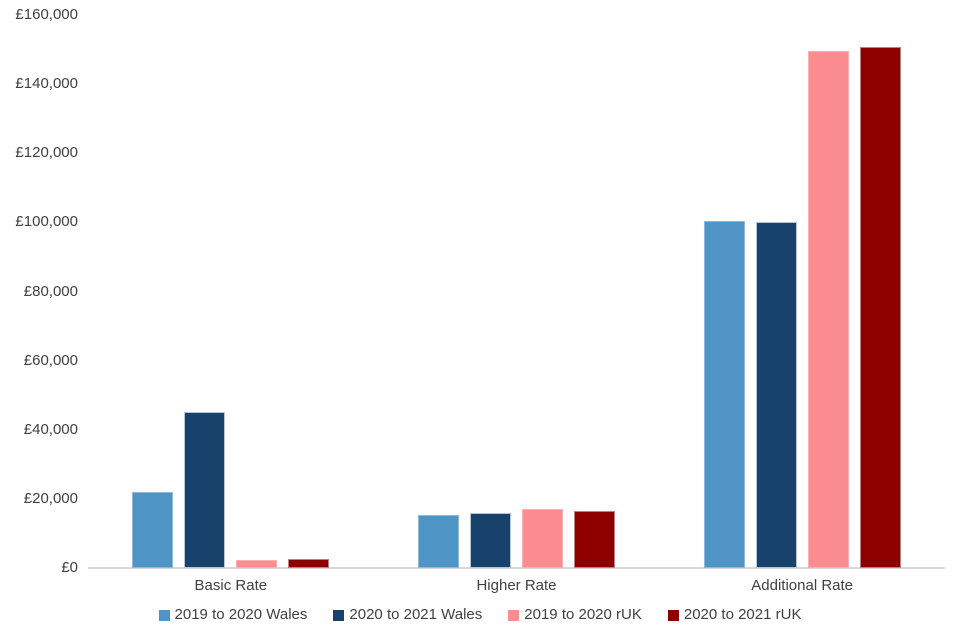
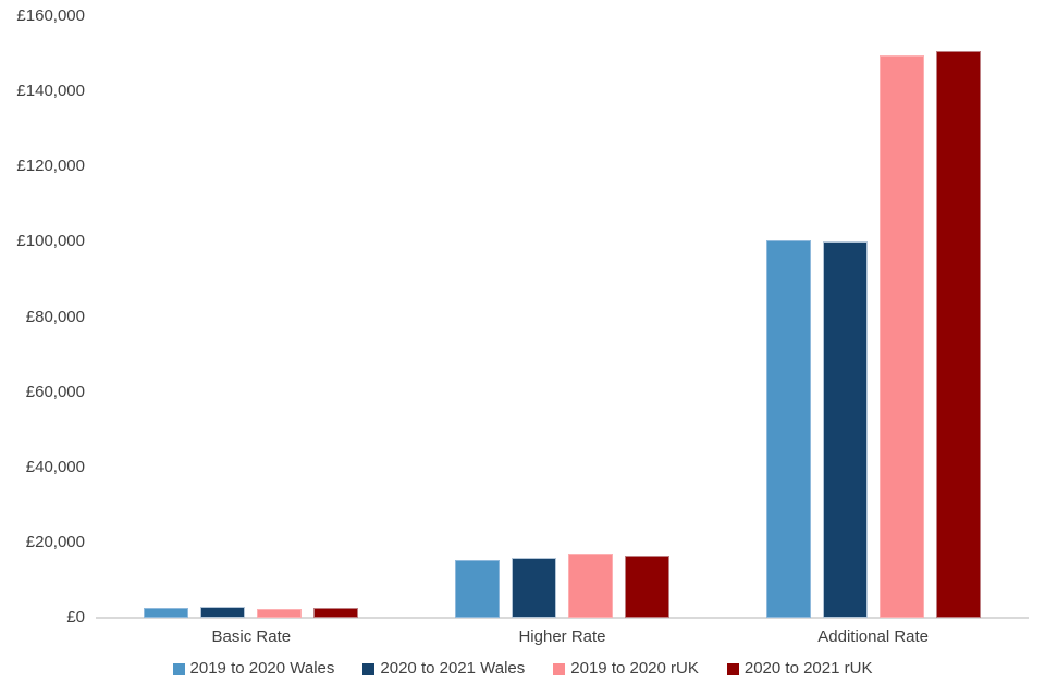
2019 to 2020 Wales/Basic Rate: £22000 -> £2000
2020 to 2021 Wales/Basic Rate: £45000 -> £3000
